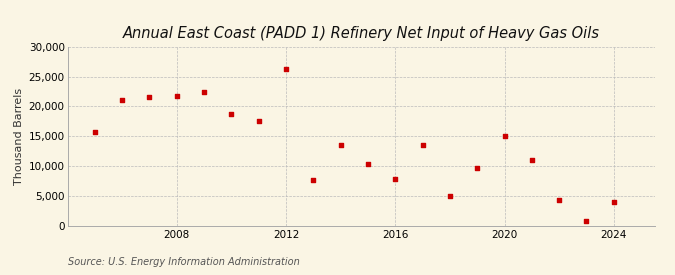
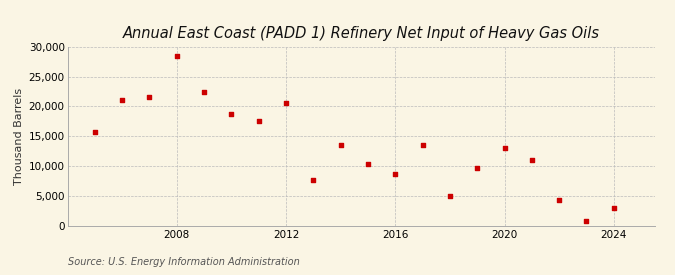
2008: 21,800 -> 28,400
2012: 26,200 -> 20,500
2016: 7,800 -> 8,700
2020: 15,000 -> 13,000
2024: 4,000 -> 2,900
